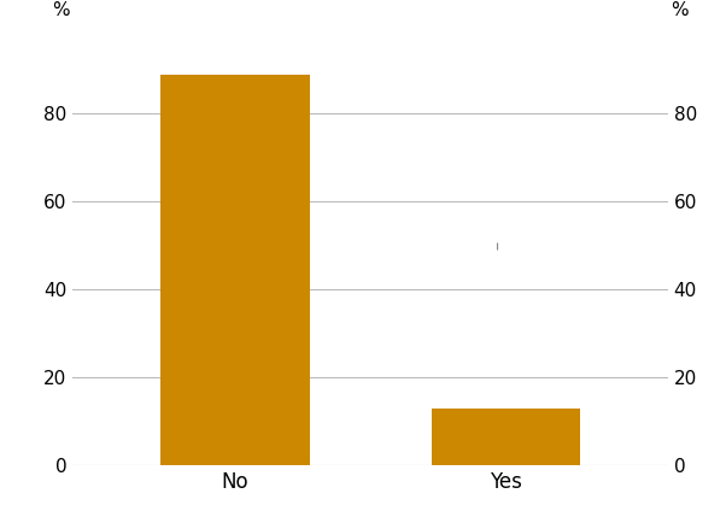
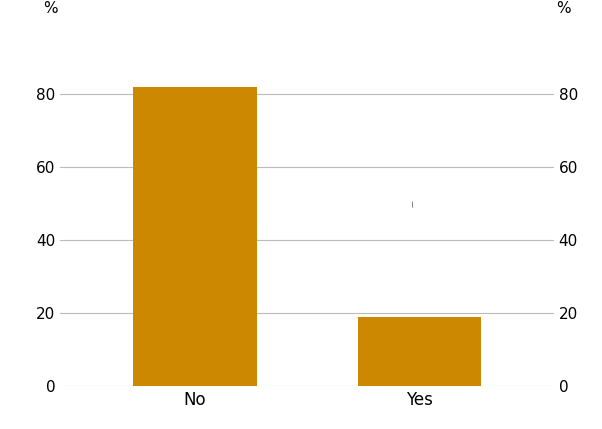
No: 89 -> 82
Yes: 13 -> 19
